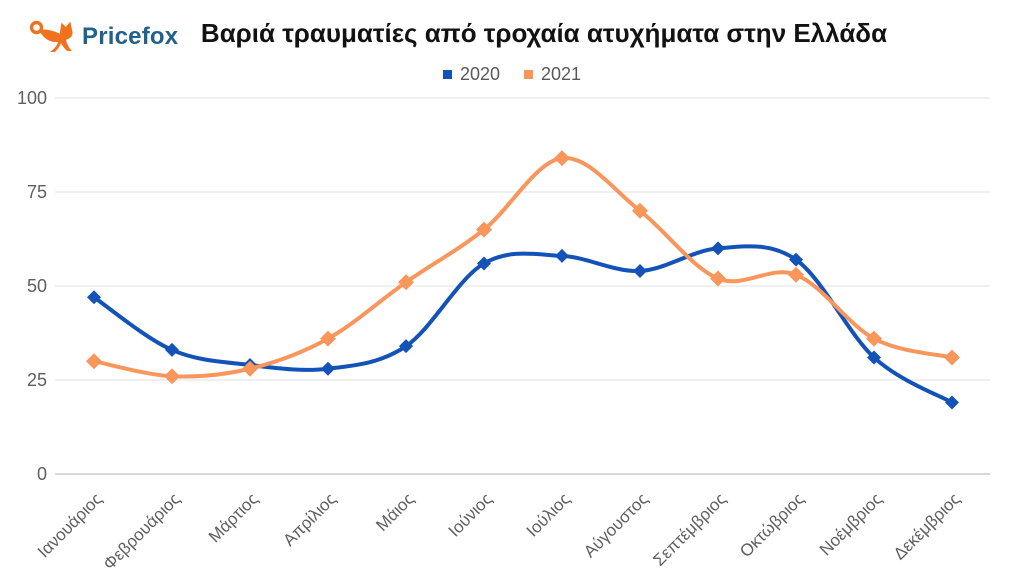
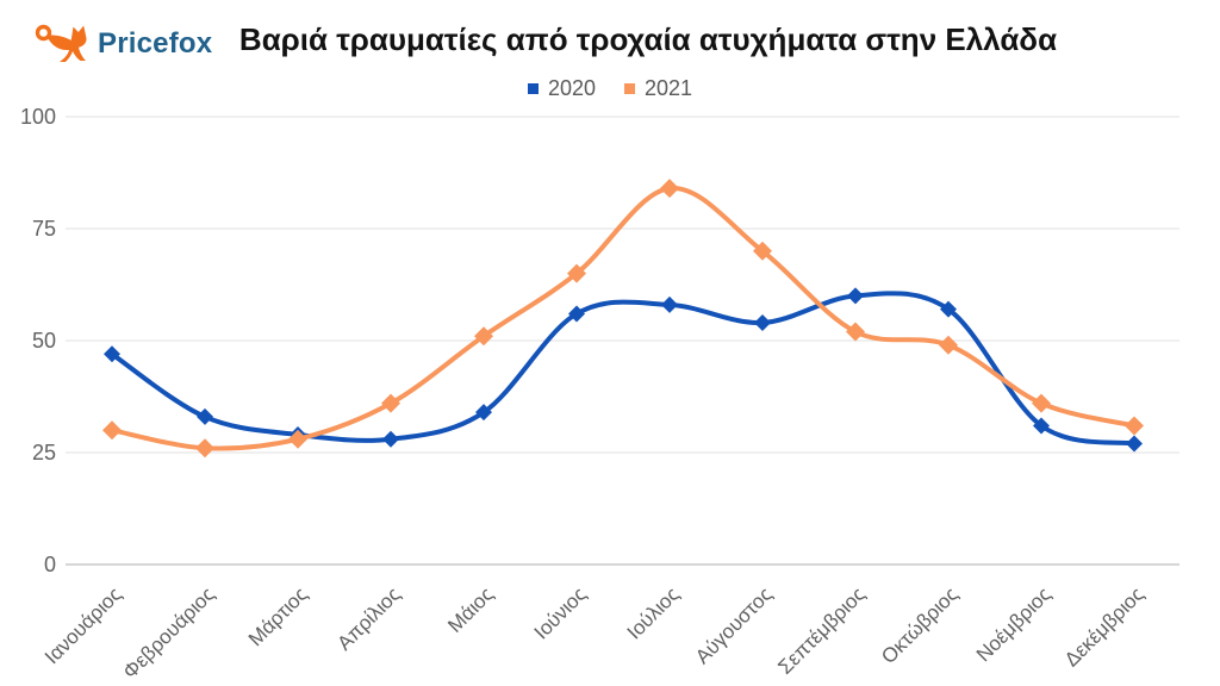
2021/Οκτώβριος: 53 -> 49
2020/Δεκέμβριος: 19 -> 27
